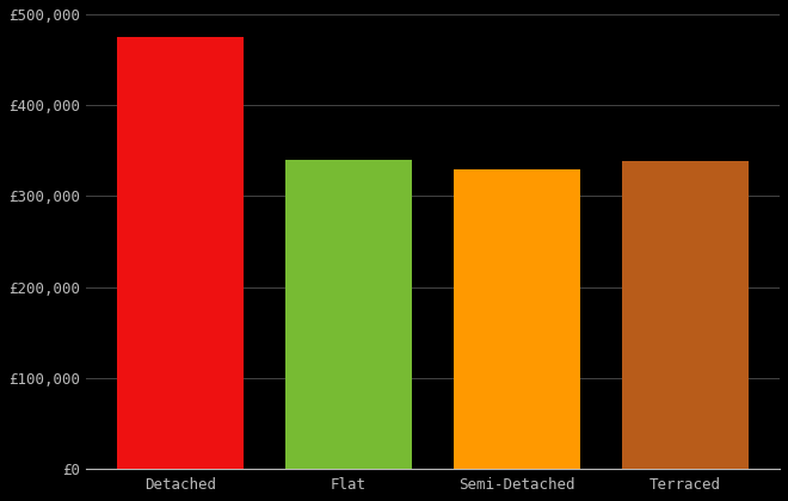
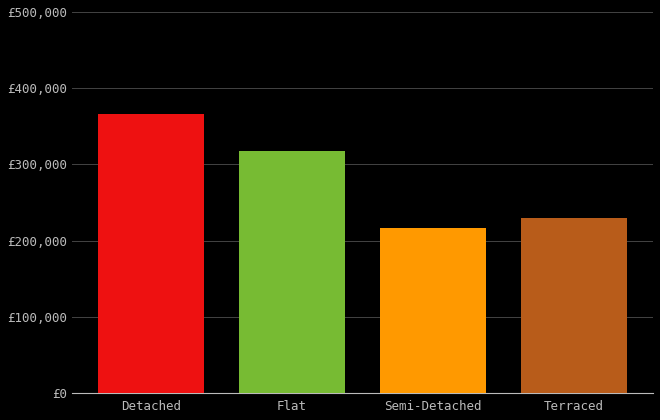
Detached: £475,000 -> £366,000
Flat: £340,000 -> £318,000
Semi-Detached: £330,000 -> £216,000
Terraced: £338,000 -> £230,000
